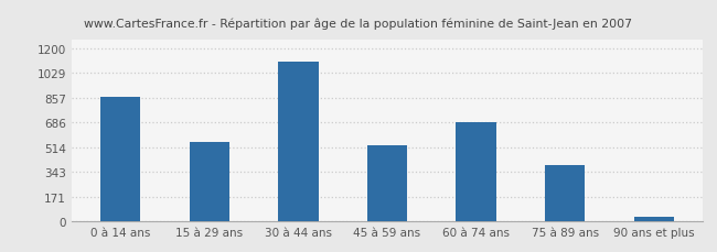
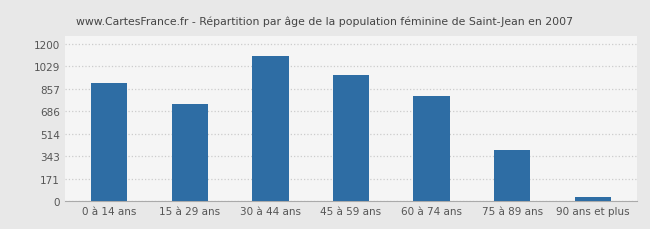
0 à 14 ans: 860 -> 900
15 à 29 ans: 550 -> 740
45 à 59 ans: 530 -> 960
60 à 74 ans: 690 -> 800
